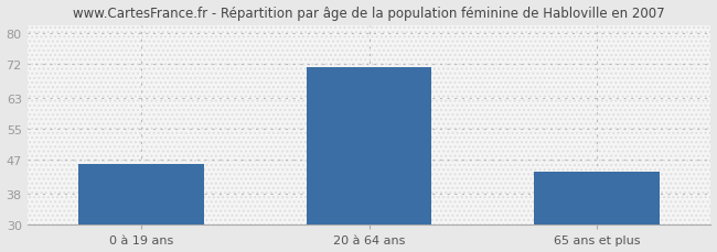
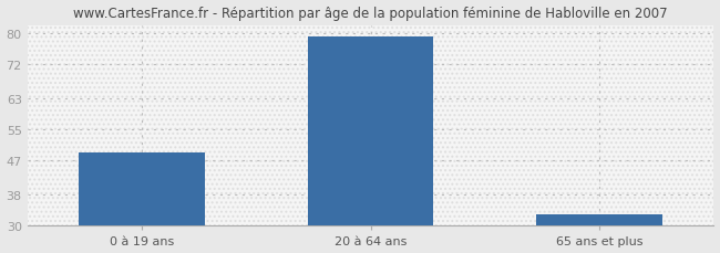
0 à 19 ans: 46 -> 49
20 à 64 ans: 71 -> 79
65 ans et plus: 44 -> 33
